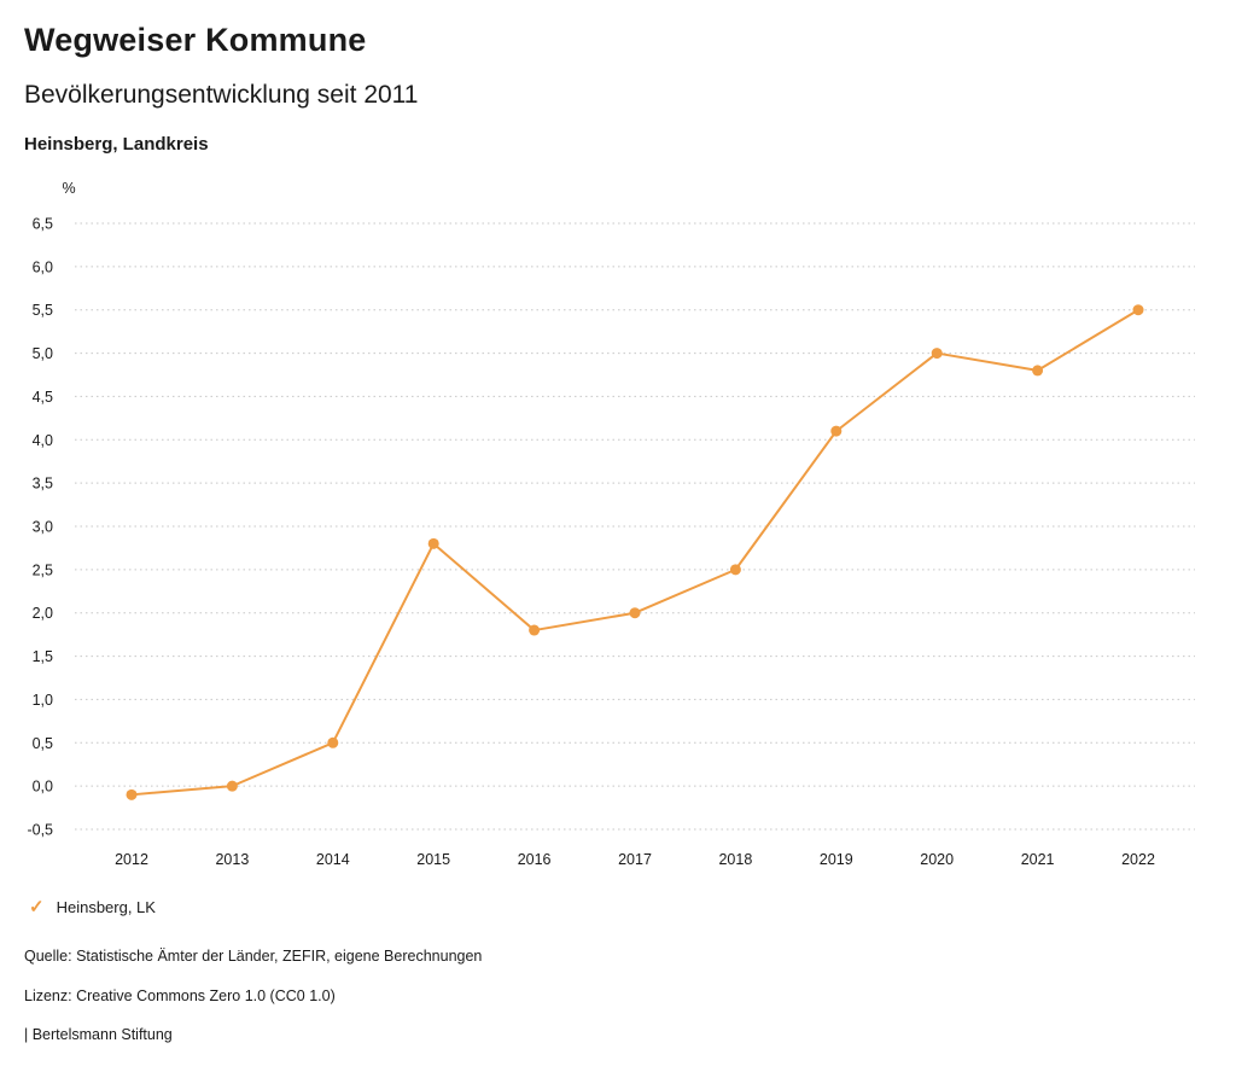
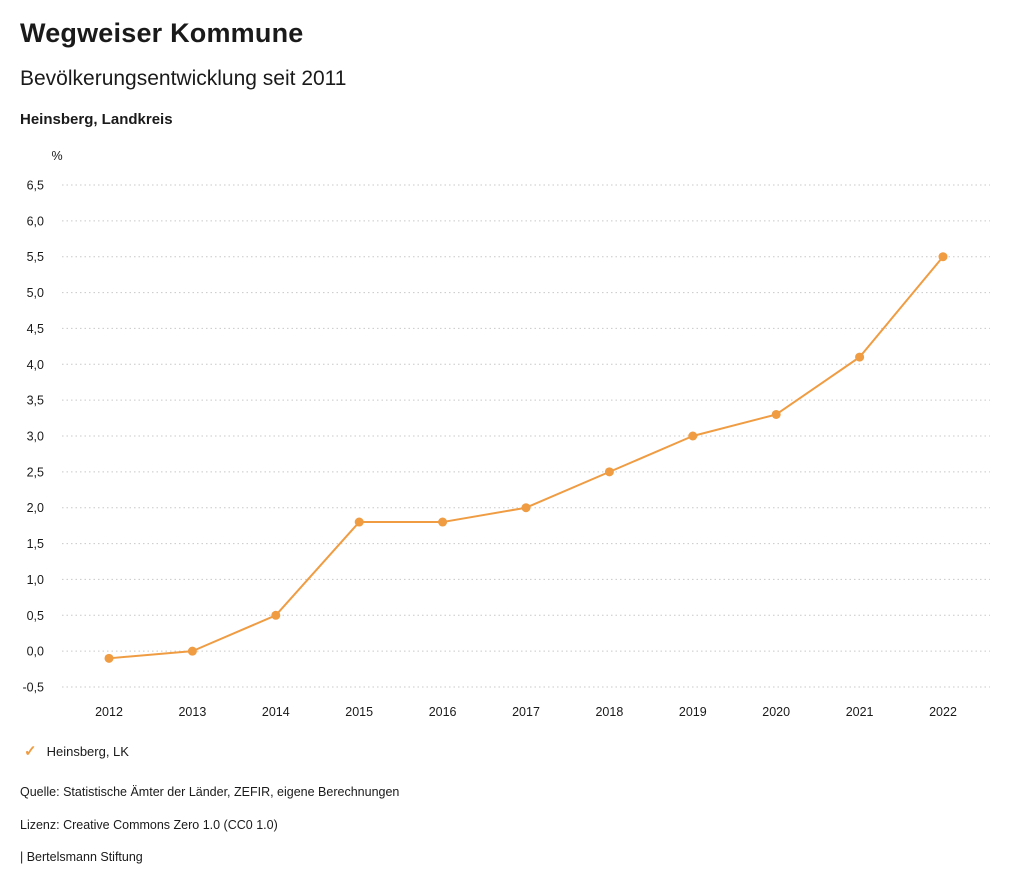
2015: 2,8 -> 1,8
2019: 4,1 -> 3,0
2020: 5,0 -> 3,3
2021: 4,8 -> 4,1
